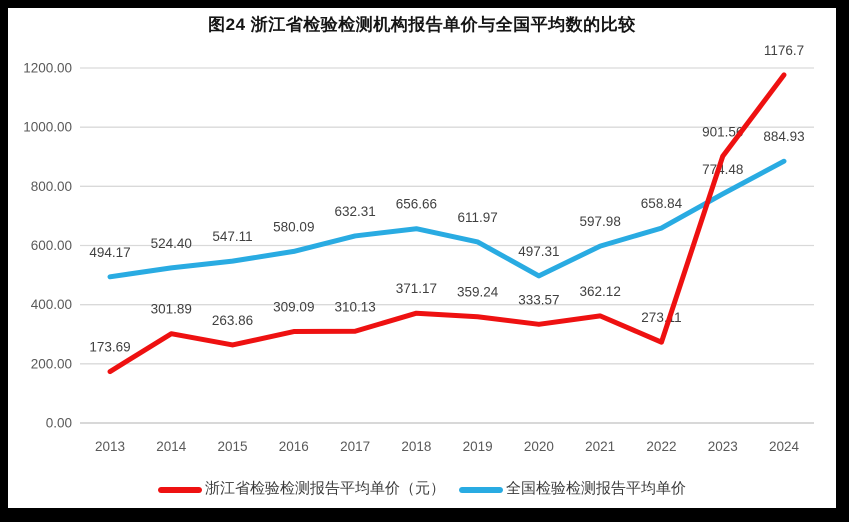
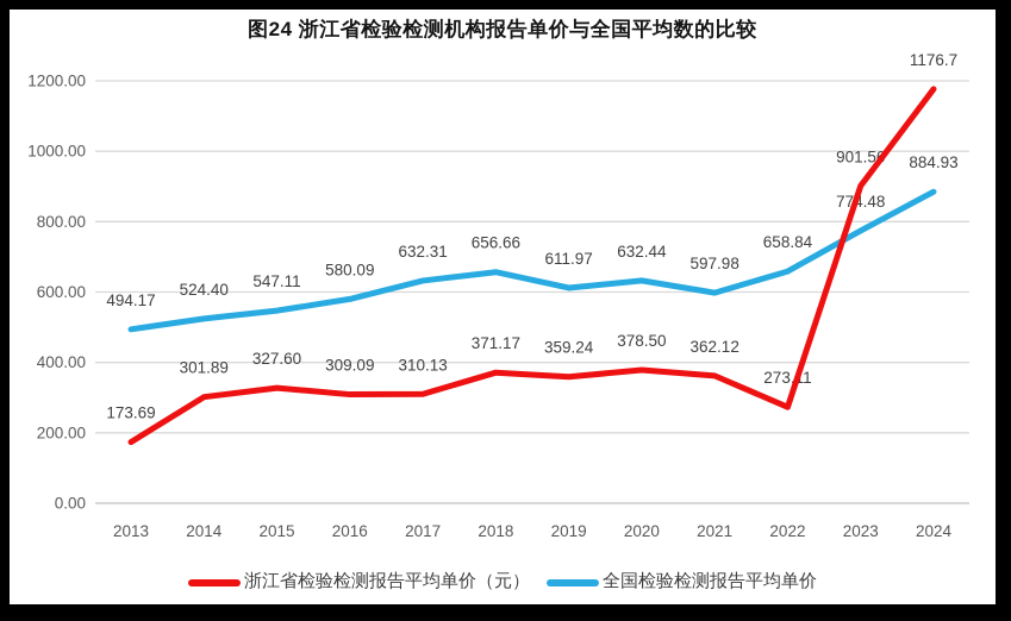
浙江省检验检测报告平均单价（元）/2015: 263.86 -> 327.60
浙江省检验检测报告平均单价（元）/2020: 333.57 -> 378.50
全国检验检测报告平均单价/2020: 497.31 -> 632.44
